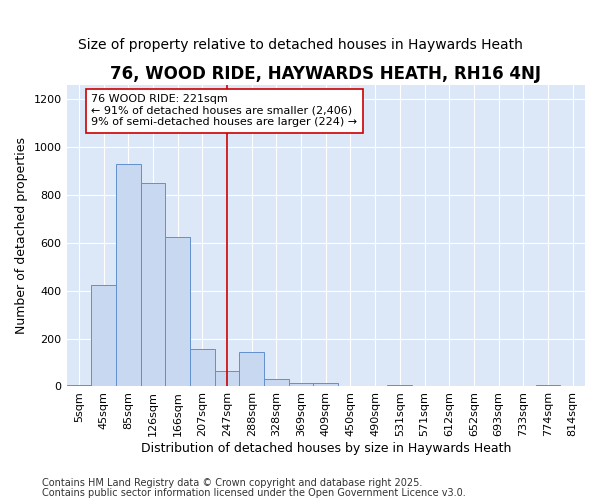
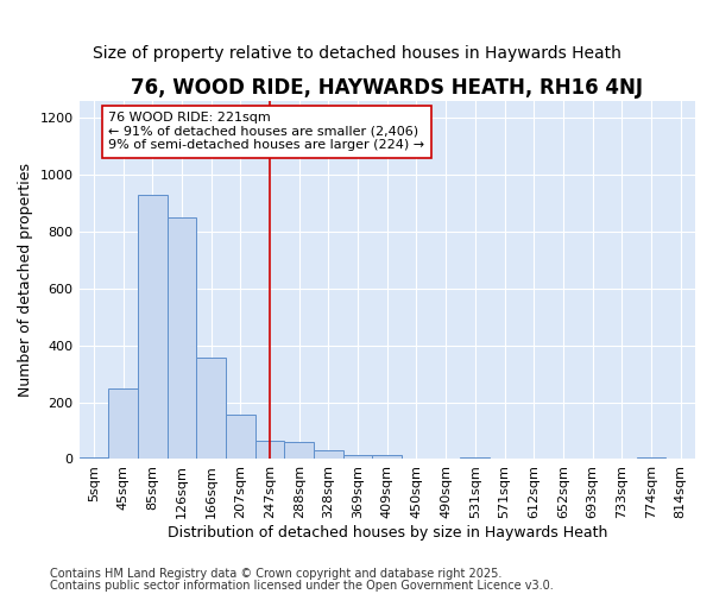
45sqm: 425 -> 248
166sqm: 625 -> 358
288sqm: 145 -> 62
